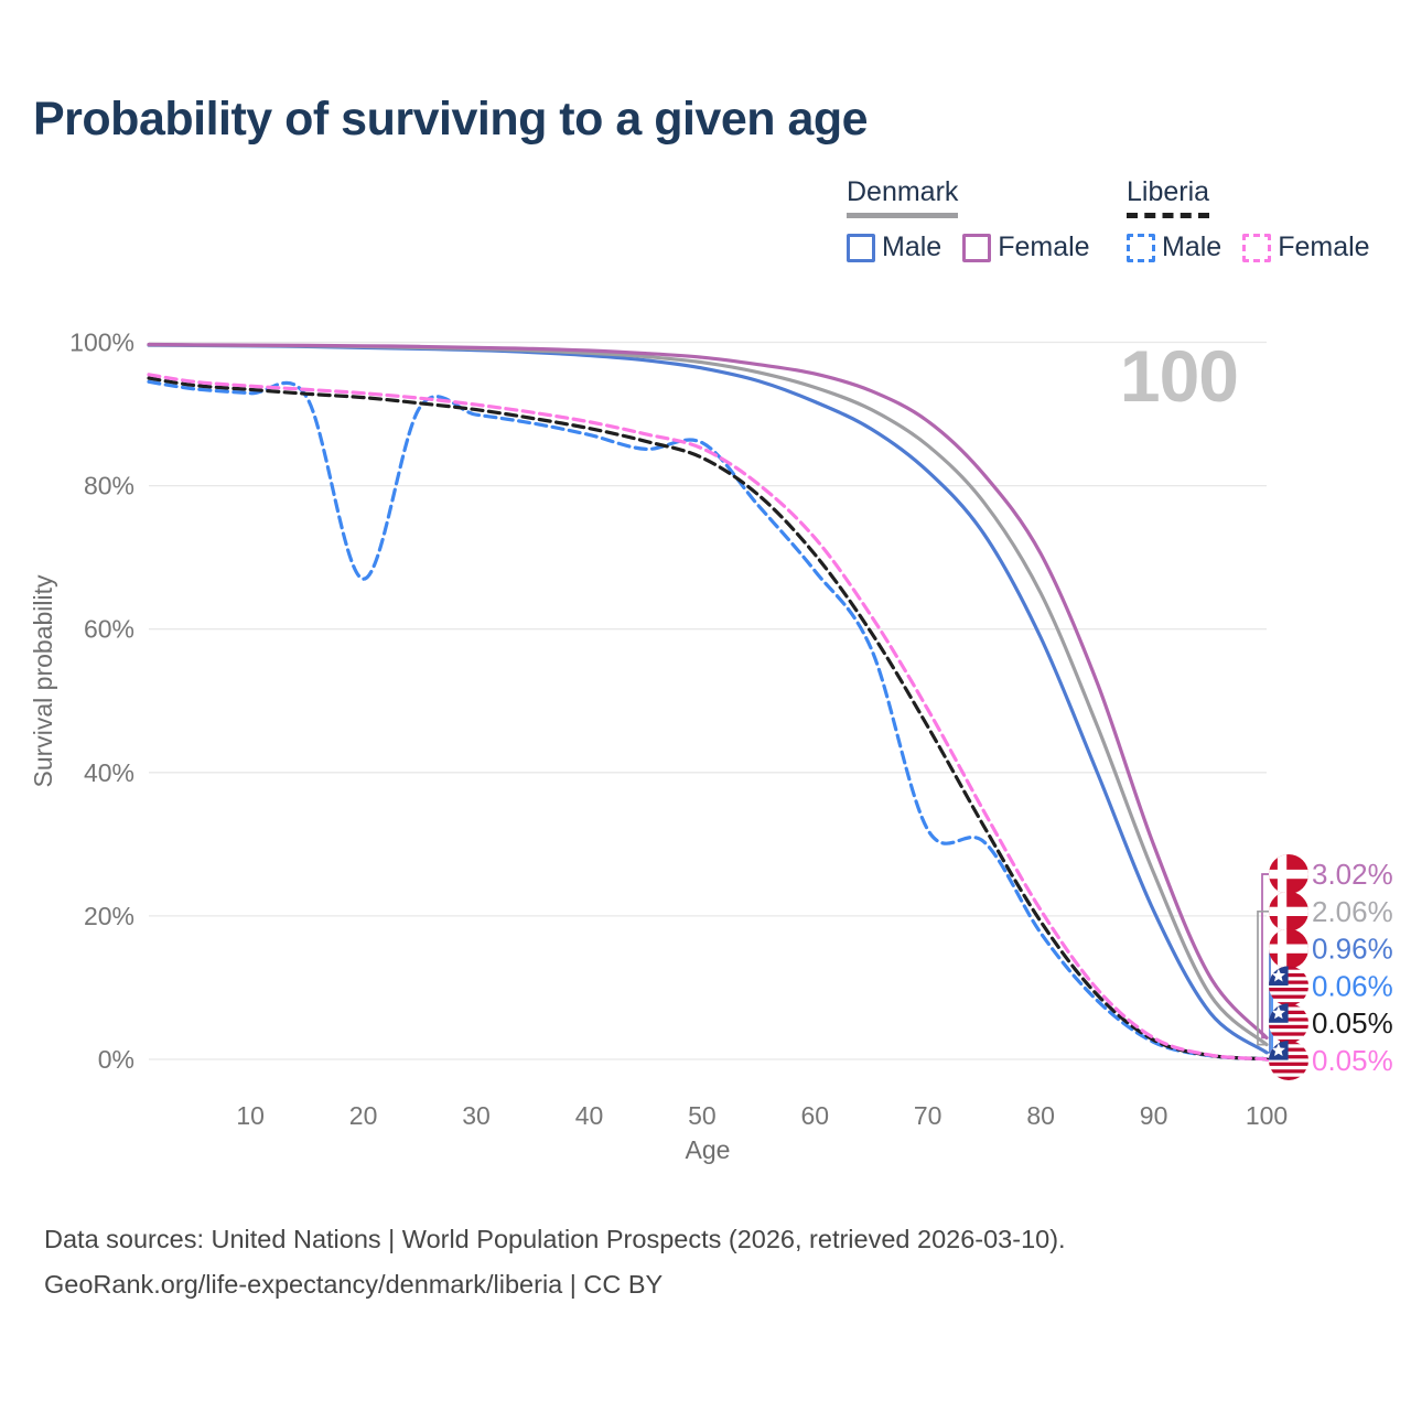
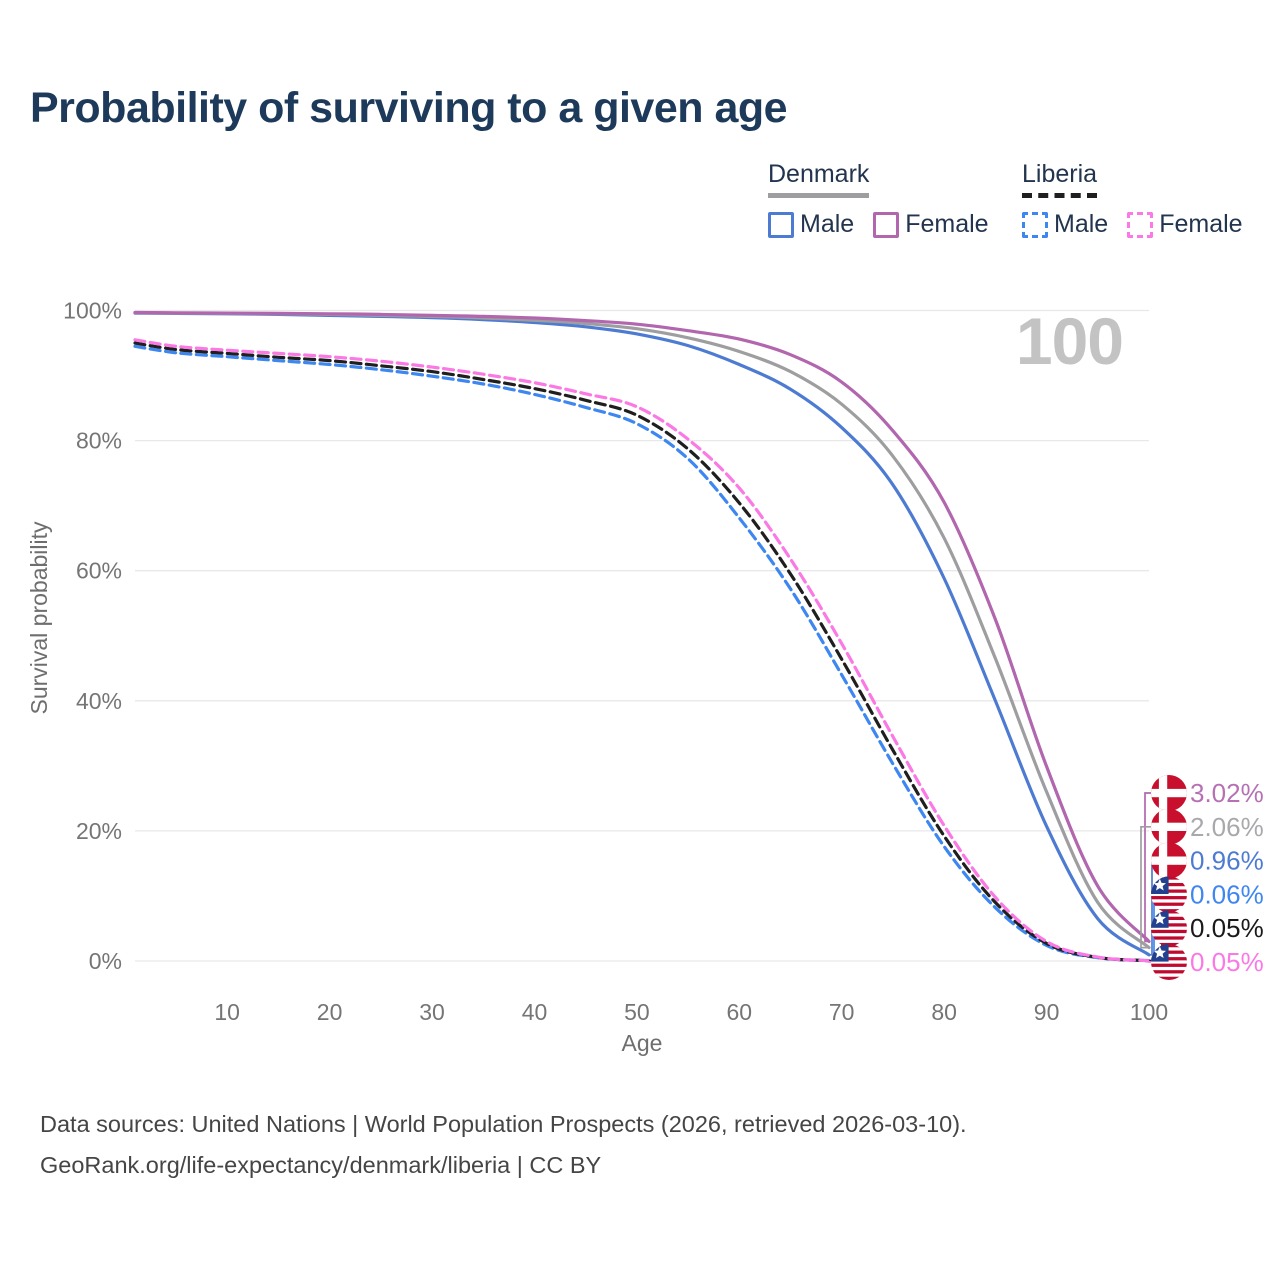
Liberia Male/20: 67% -> 92%
Liberia Male/50: 86% -> 83%
Liberia Male/70: 32% -> 44%
